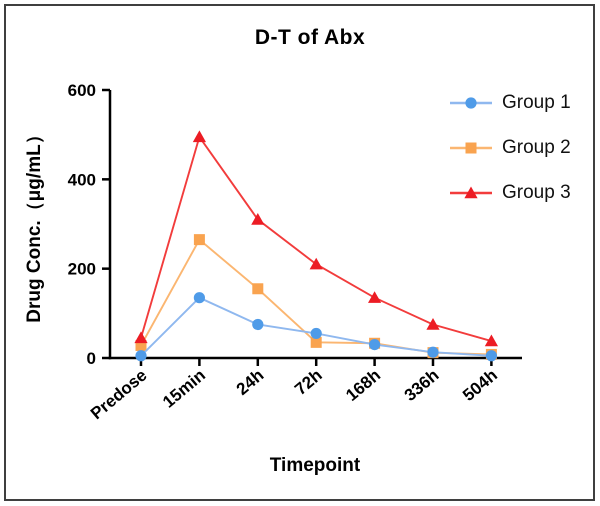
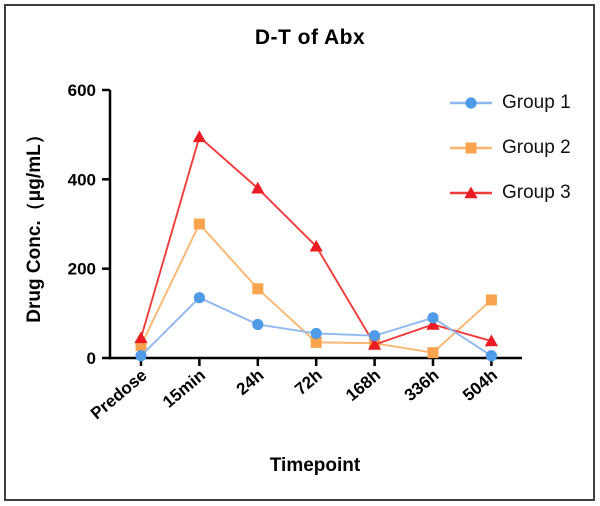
Group 2/15min: 260 -> 300
Group 3/24h: 310 -> 380
Group 3/72h: 210 -> 250
Group 1/168h: 30 -> 50
Group 3/168h: 140 -> 30
Group 1/336h: 10 -> 90
Group 2/504h: 10 -> 130
